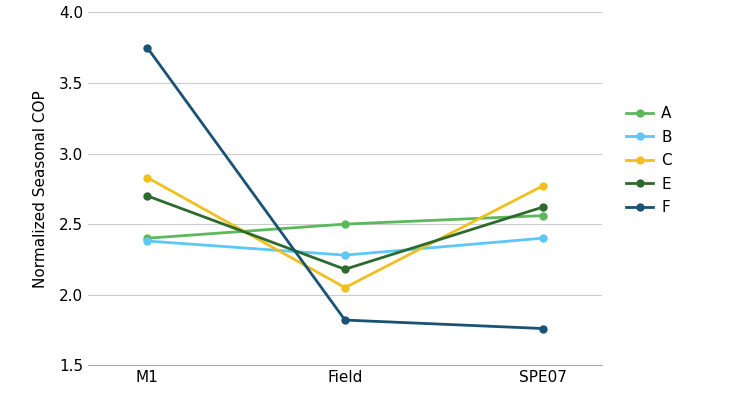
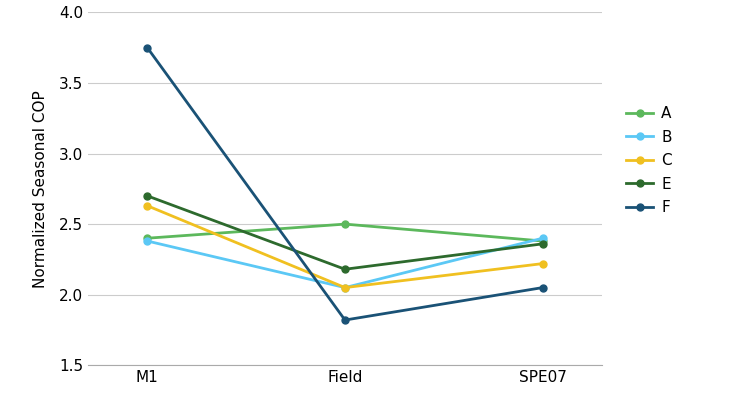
C/M1: 2.83 -> 2.63
B/Field: 2.28 -> 2.05
A/SPE07: 2.56 -> 2.38
C/SPE07: 2.77 -> 2.22
E/SPE07: 2.62 -> 2.36
F/SPE07: 1.76 -> 2.05
